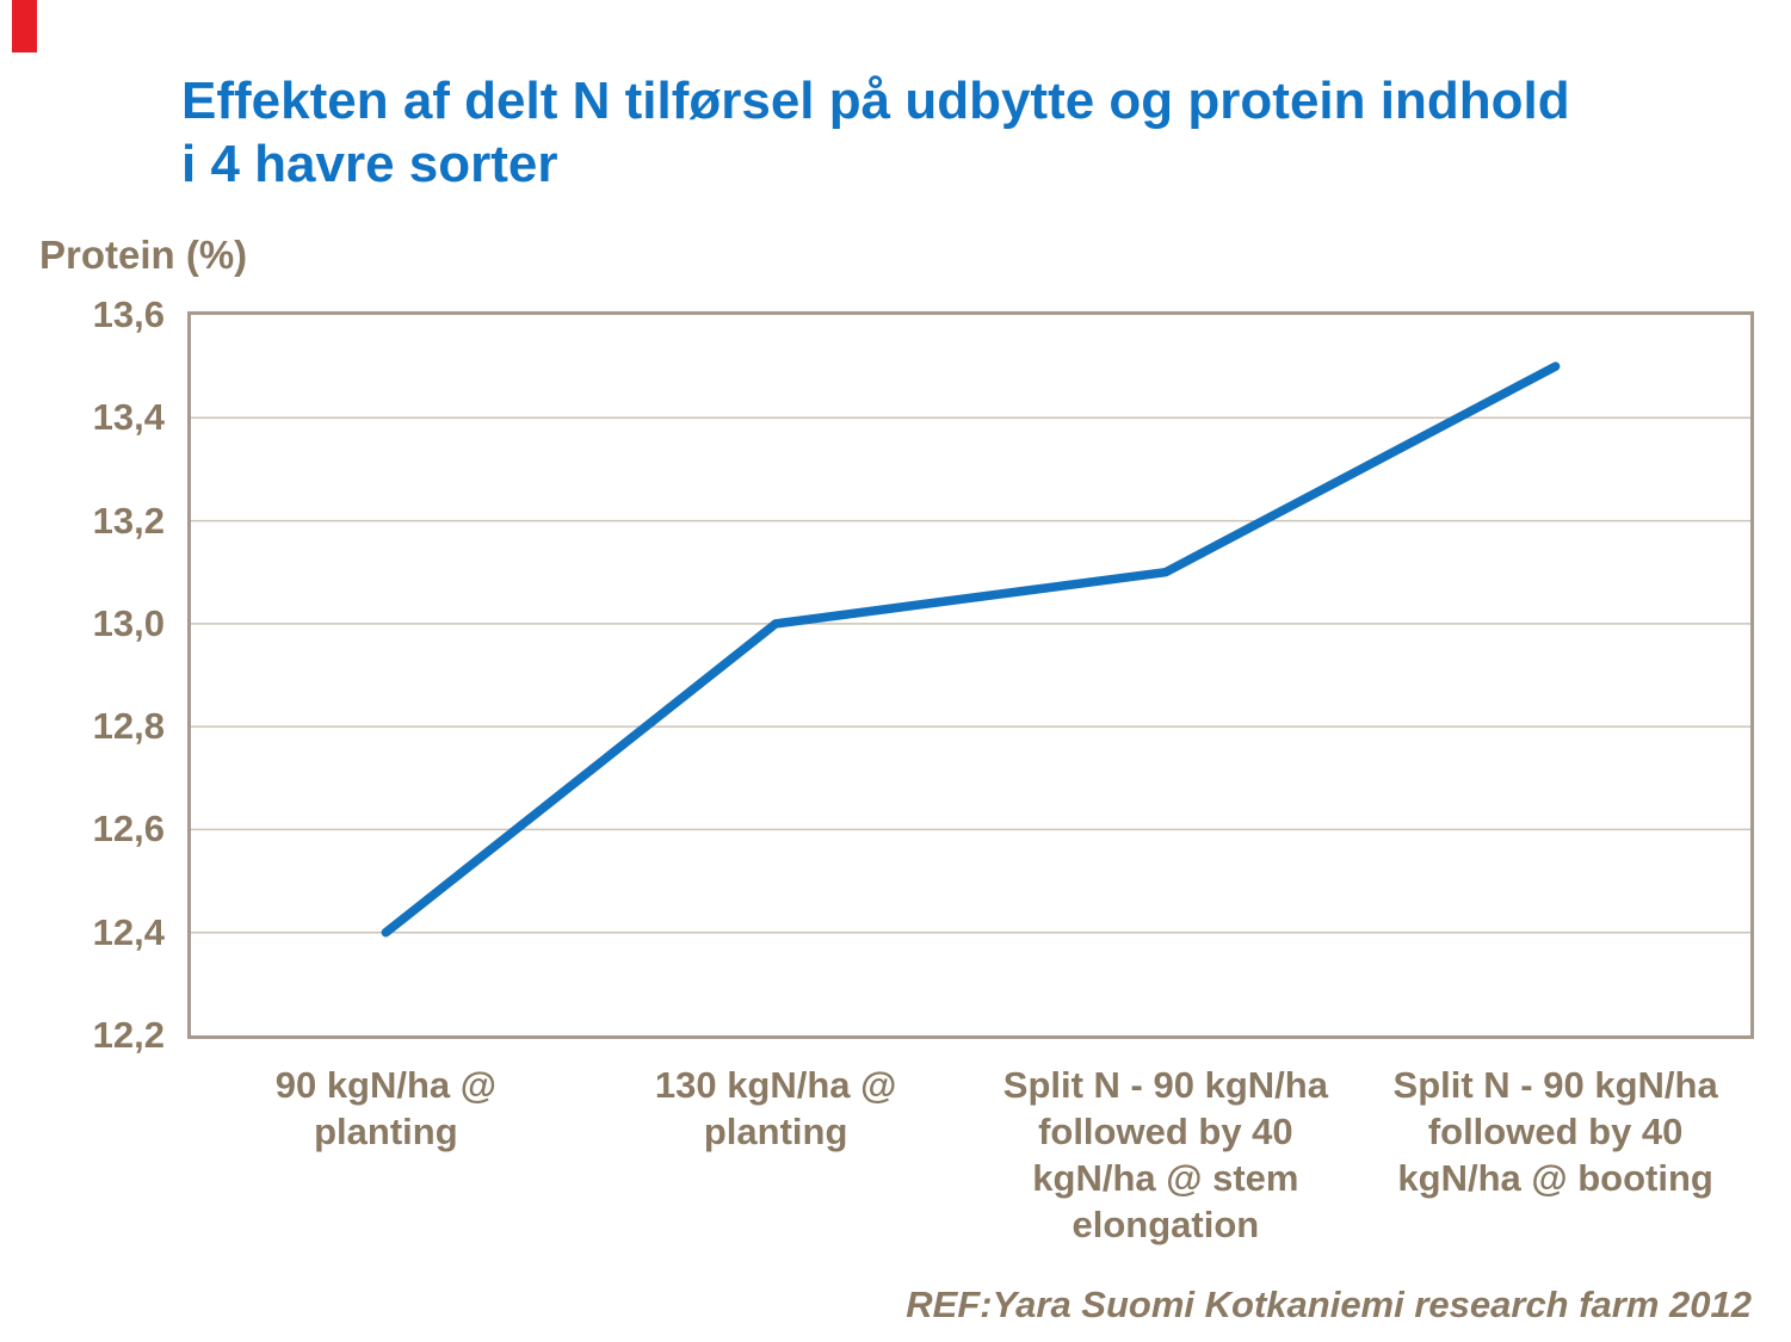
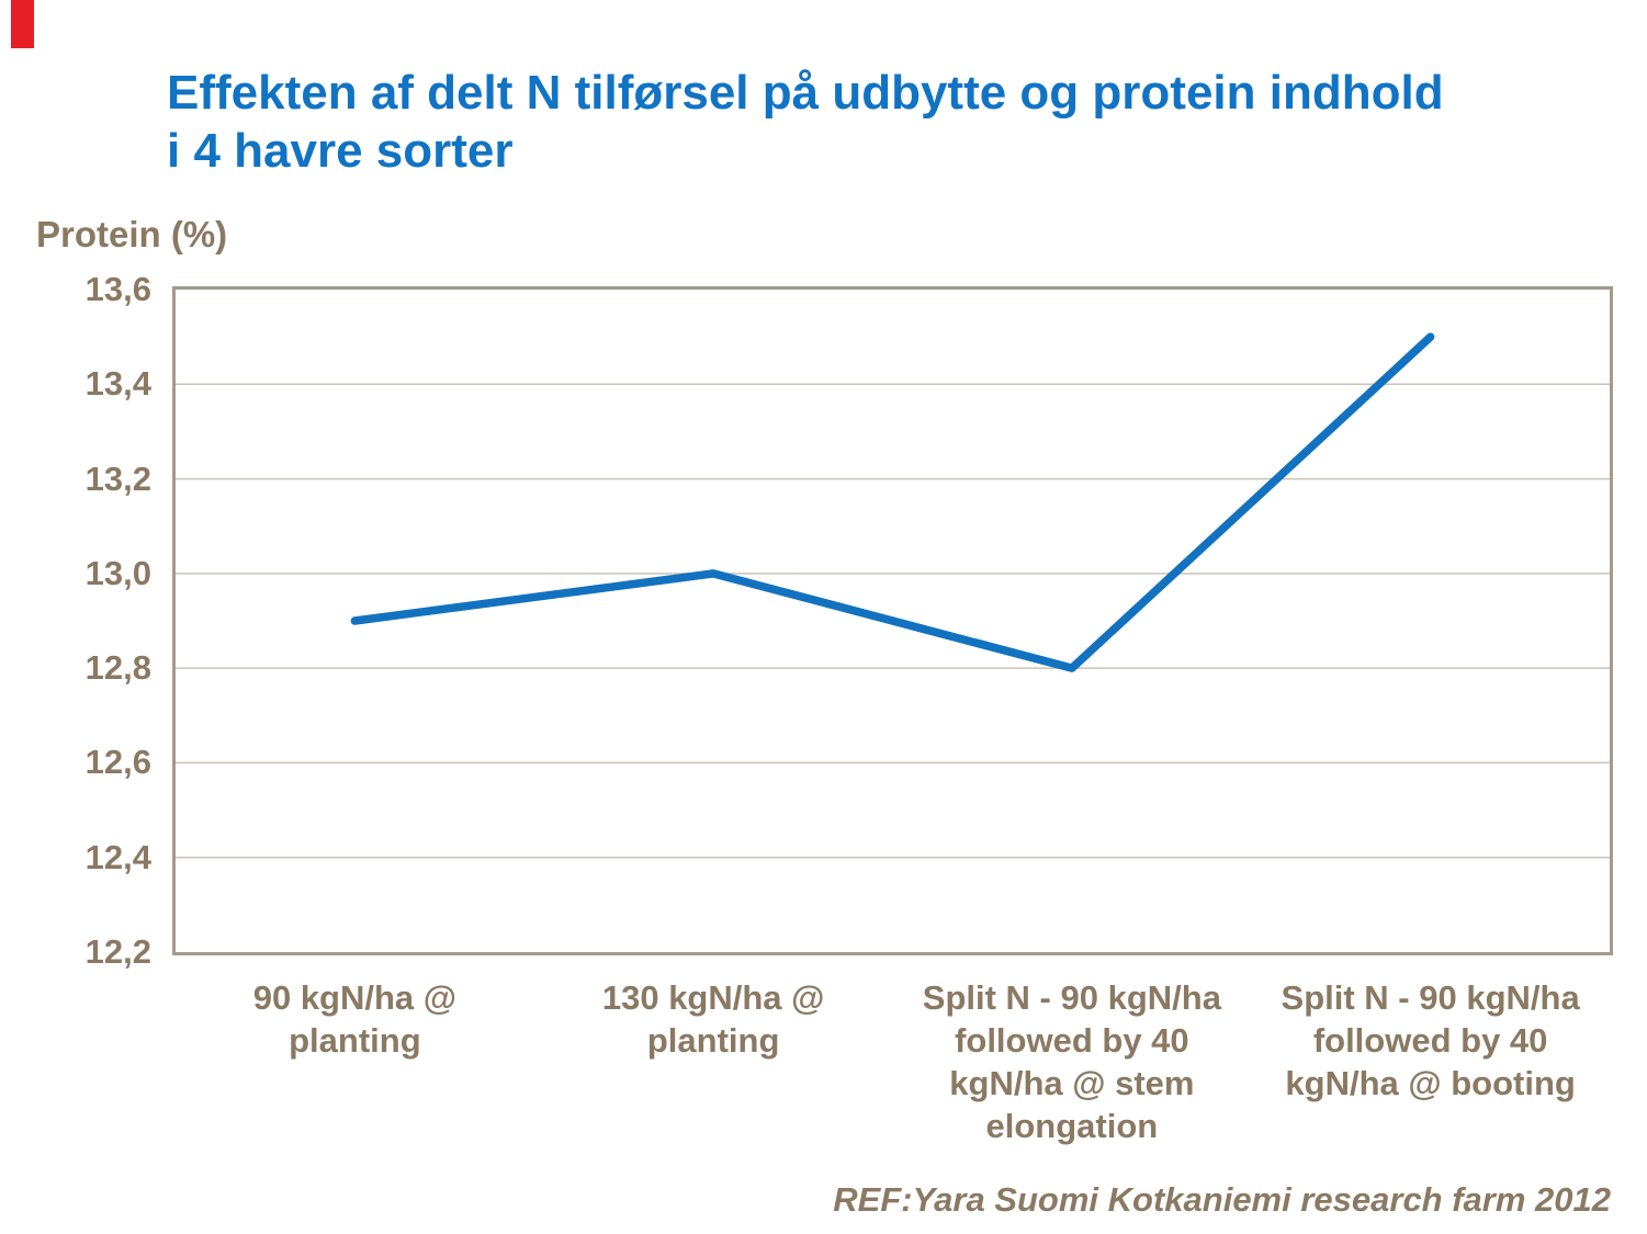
90 kgN/ha @ planting: 12,4 -> 12,9
Split N - 90 kgN/ha followed by 40 kgN/ha @ stem elongation: 13,1 -> 12,8
